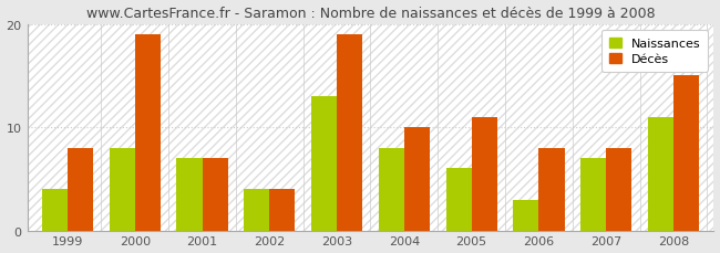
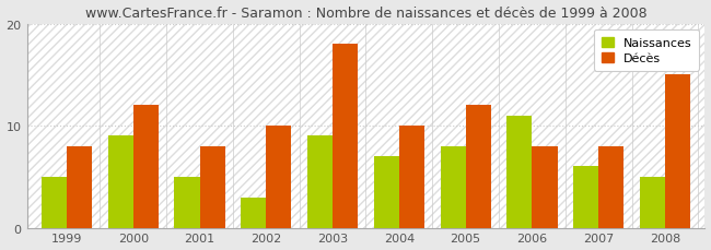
Naissances/1999: 4 -> 5
Naissances/2000: 8 -> 9
Décès/2000: 19 -> 12
Naissances/2001: 7 -> 5
Décès/2001: 7 -> 8
Naissances/2002: 4 -> 3
Décès/2002: 4 -> 10
Naissances/2003: 13 -> 9
Décès/2003: 19 -> 18
Naissances/2004: 8 -> 7
Naissances/2005: 6 -> 8
Décès/2005: 11 -> 12
Naissances/2006: 3 -> 11
Naissances/2007: 7 -> 6
Naissances/2008: 11 -> 5
